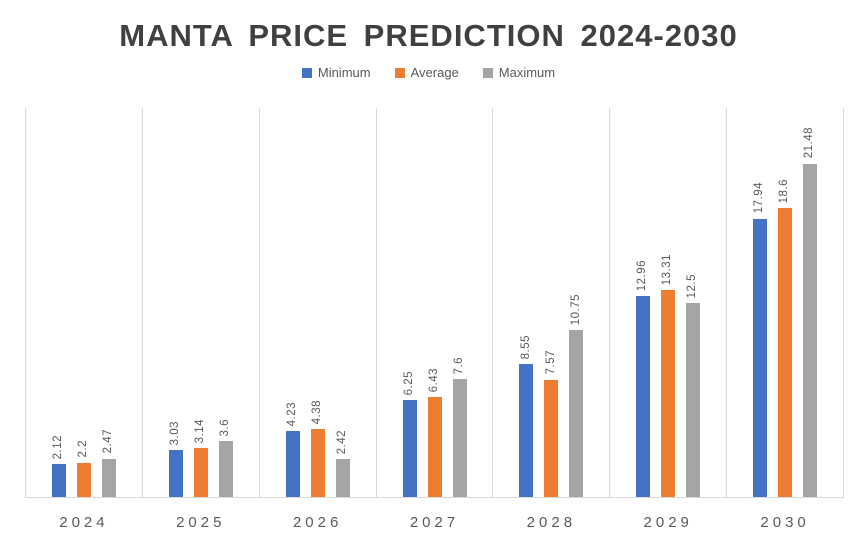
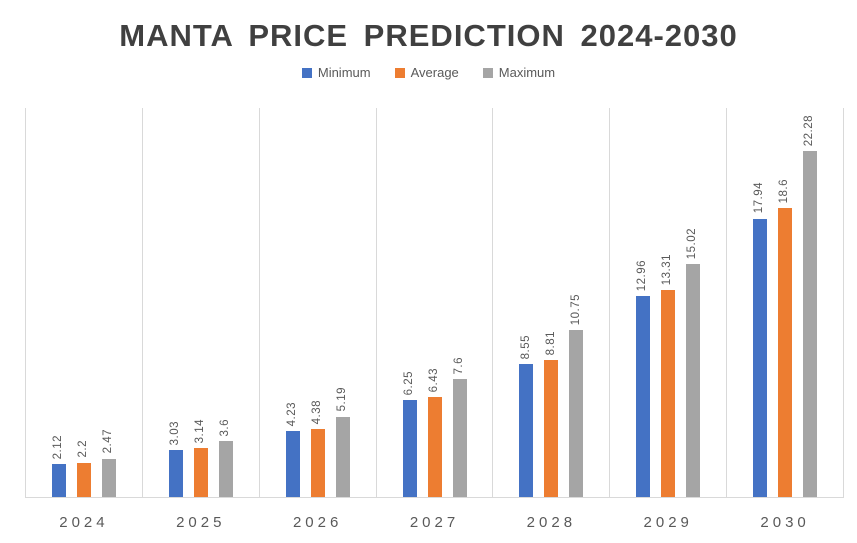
Maximum/2026: 2.42 -> 5.19
Average/2028: 7.57 -> 8.81
Maximum/2029: 12.5 -> 15.02
Maximum/2030: 21.48 -> 22.28
